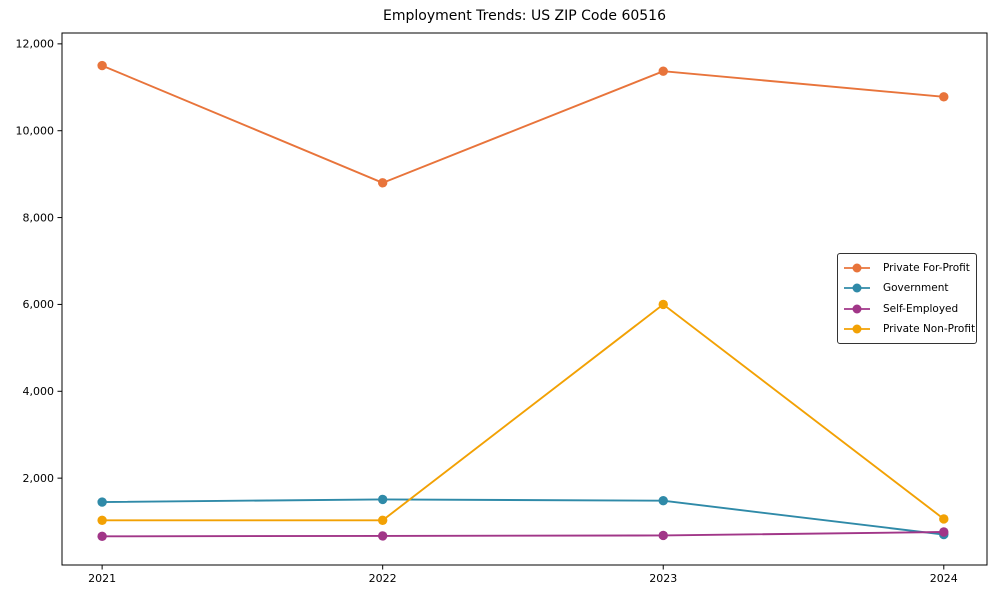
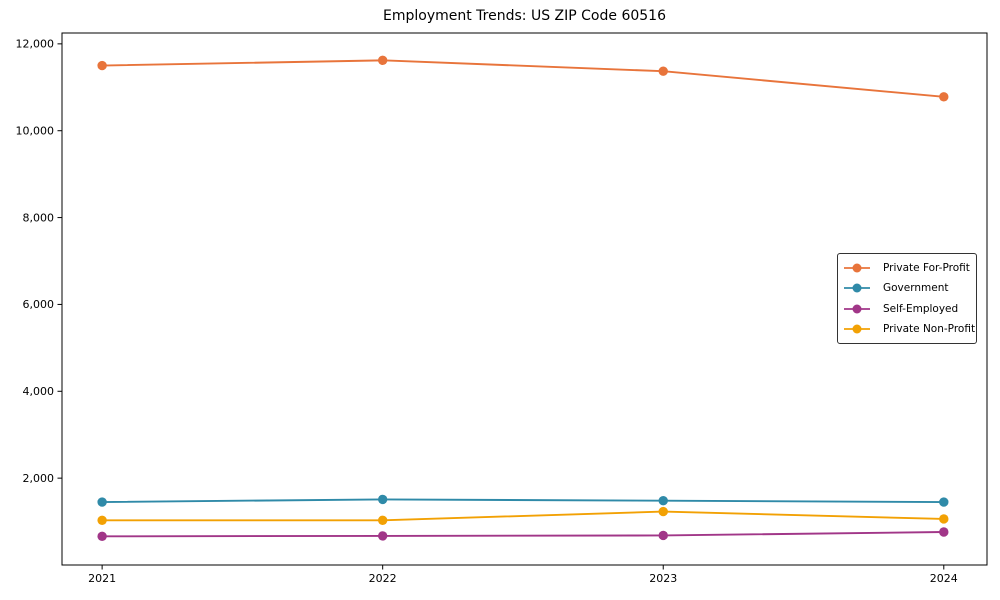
Private For-Profit/2022: 8800 -> 11600
Private Non-Profit/2023: 6000 -> 1200
Government/2024: 700 -> 1400
